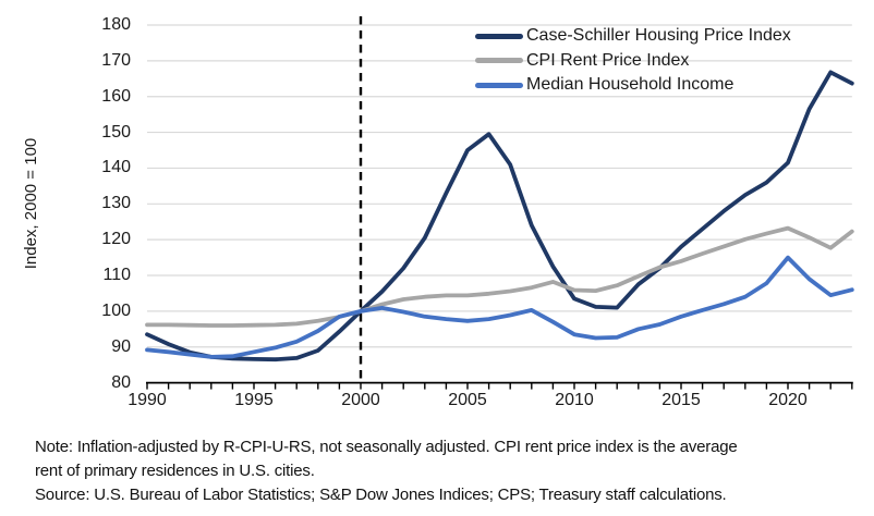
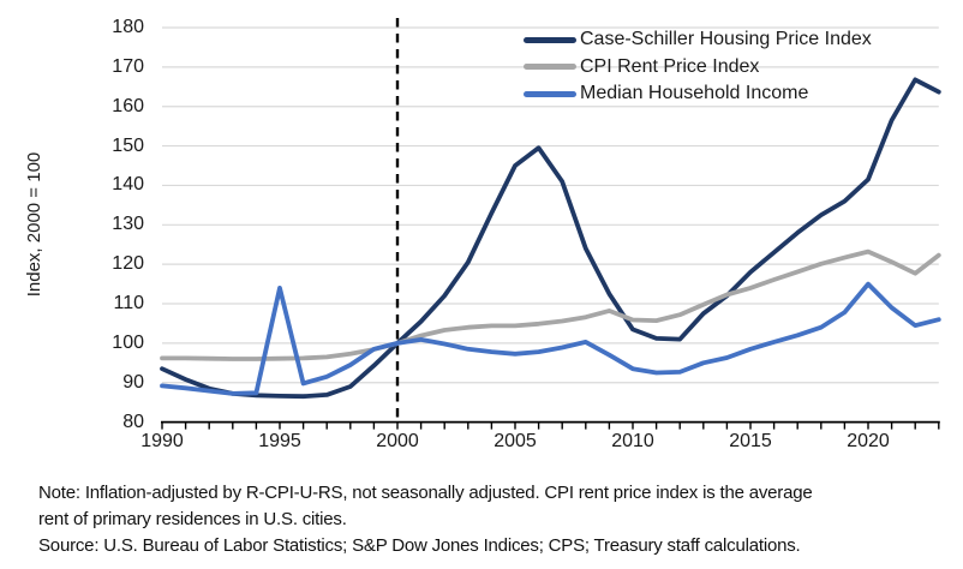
Median Household Income/1995: 89 -> 114
